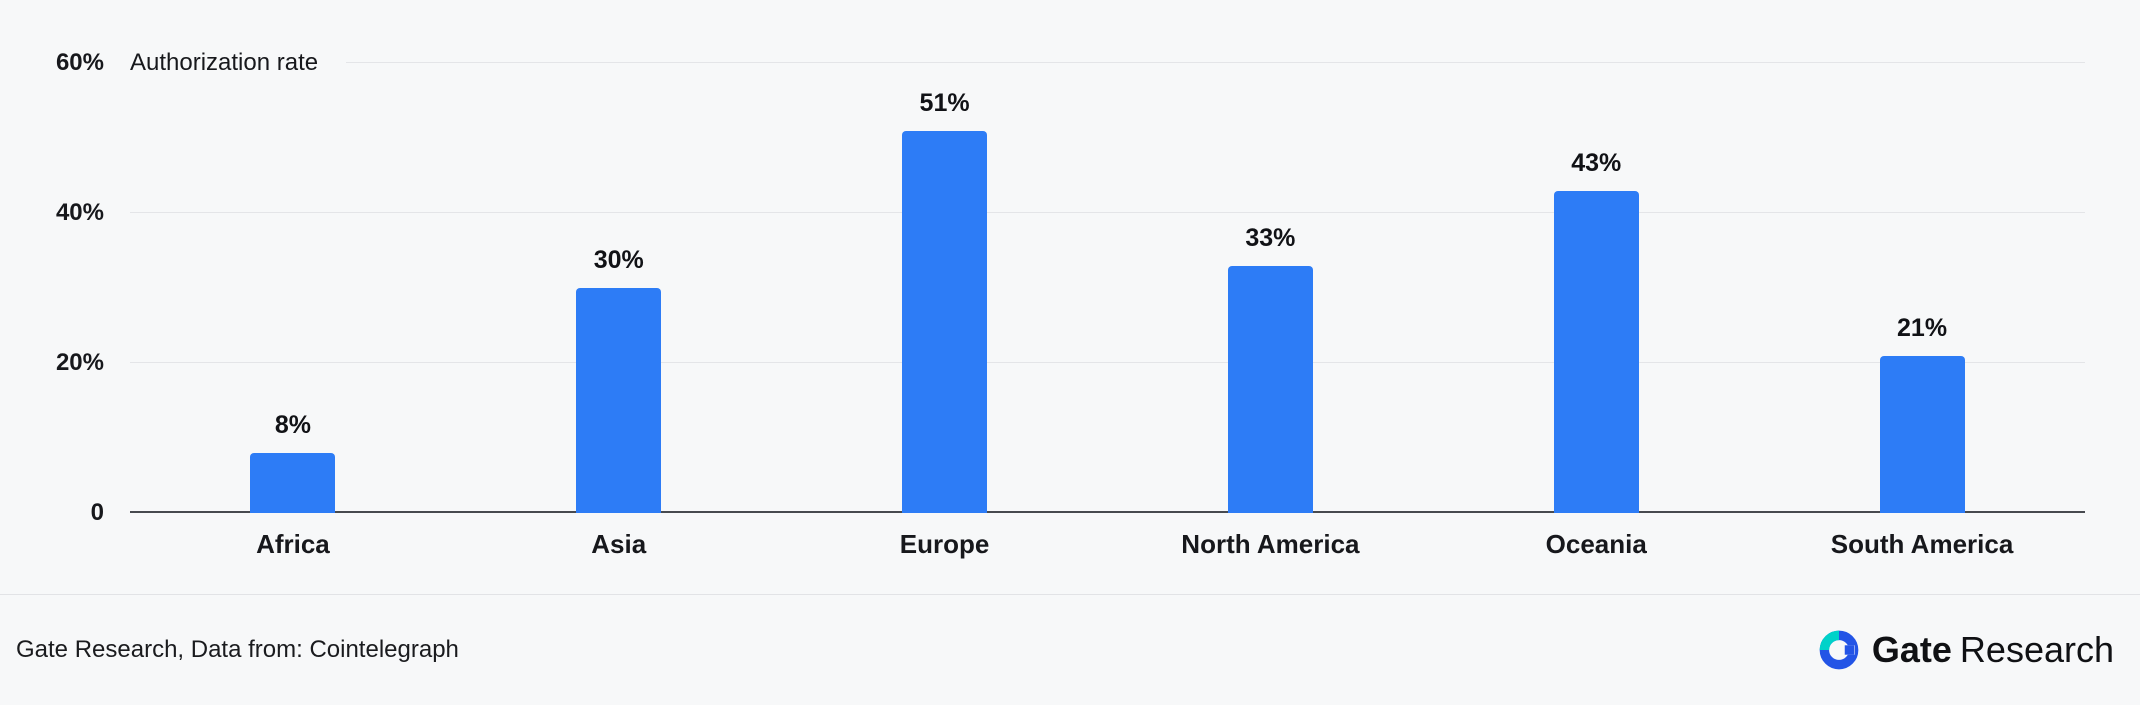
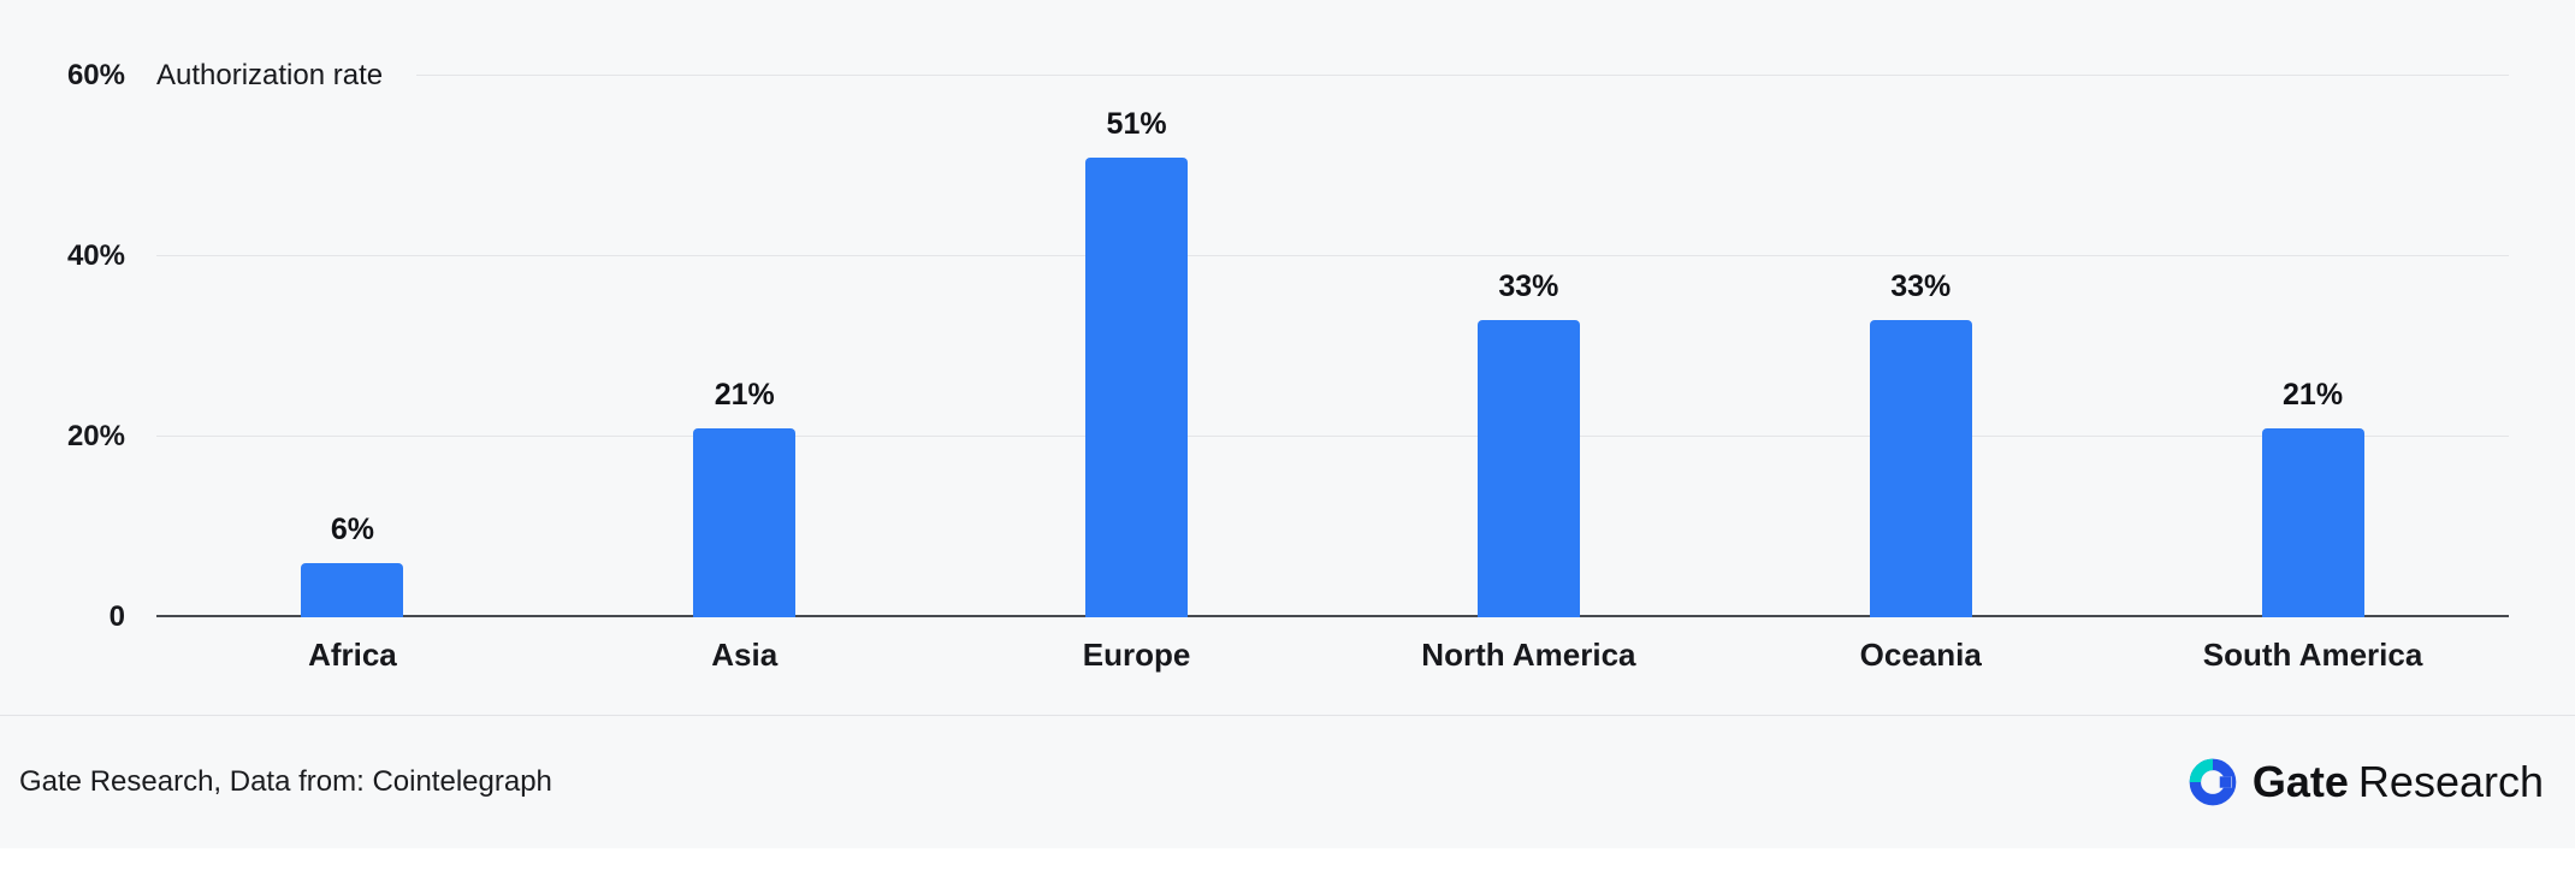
Africa: 8% -> 6%
Asia: 30% -> 21%
Oceania: 43% -> 33%
